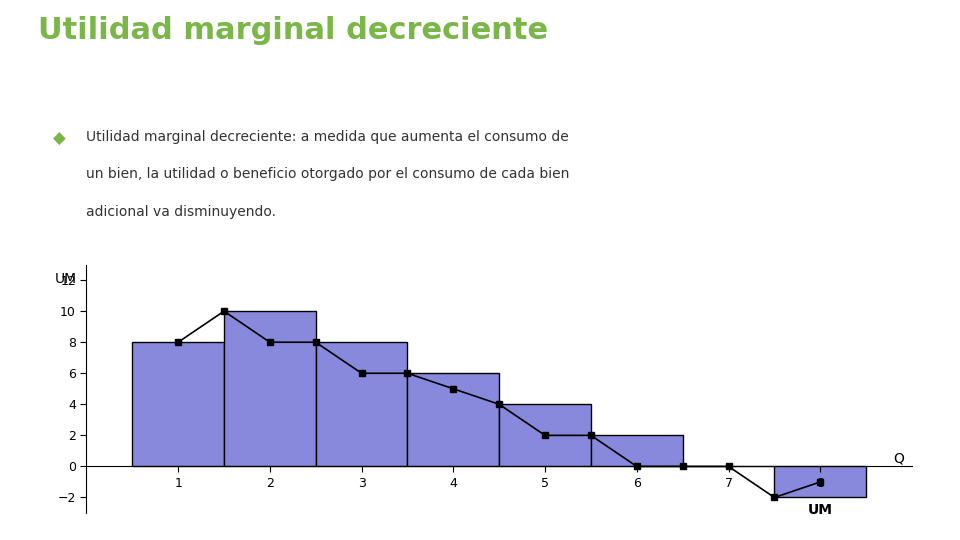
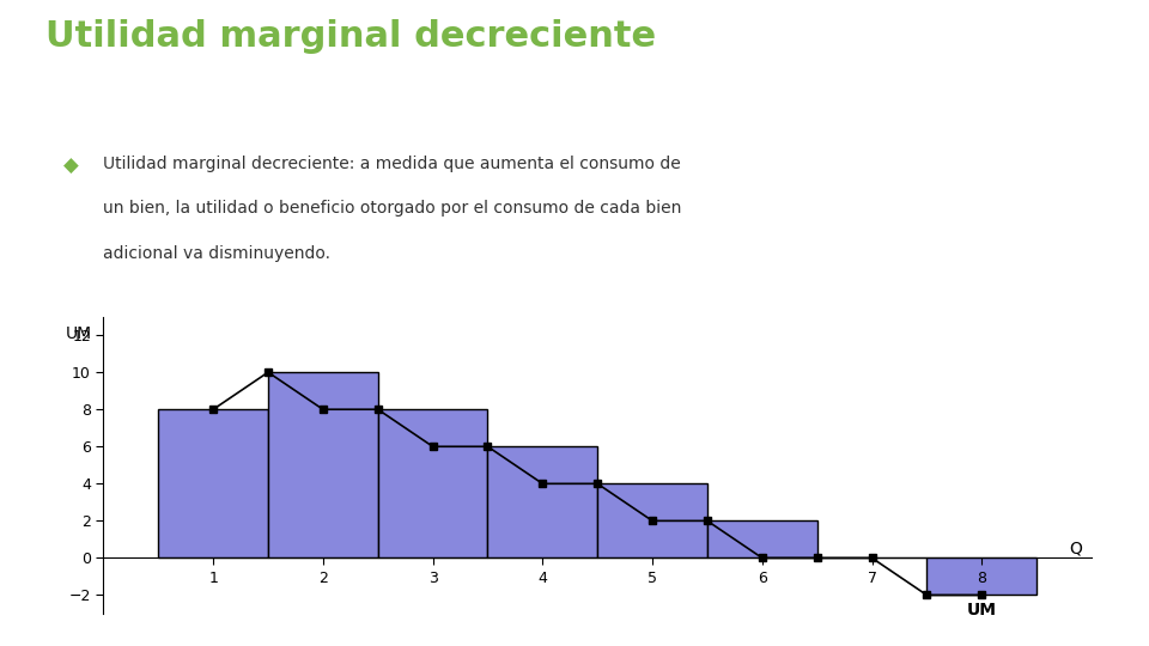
4: 5 -> 4
8: -1 -> -2
